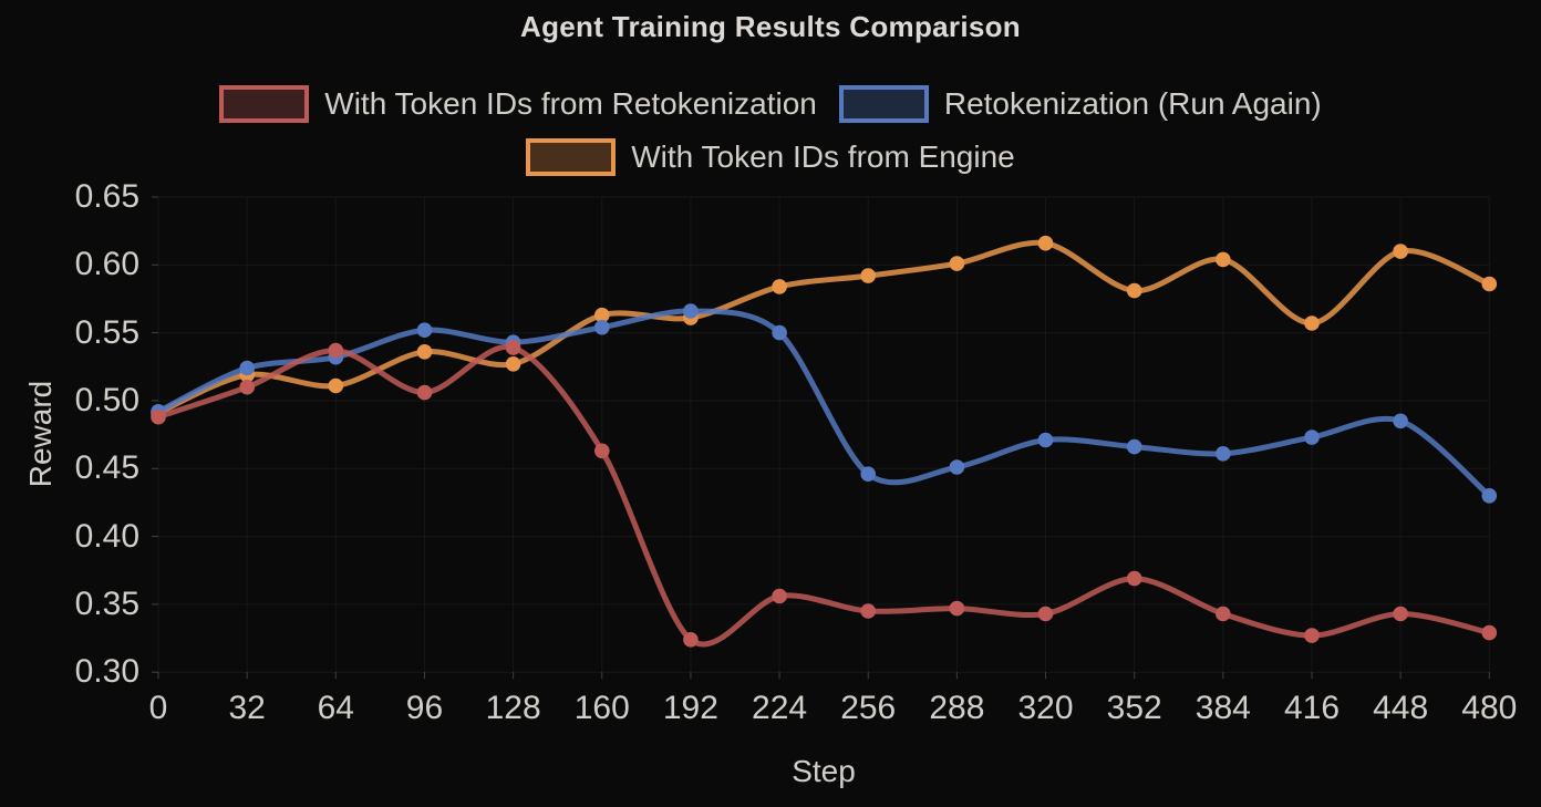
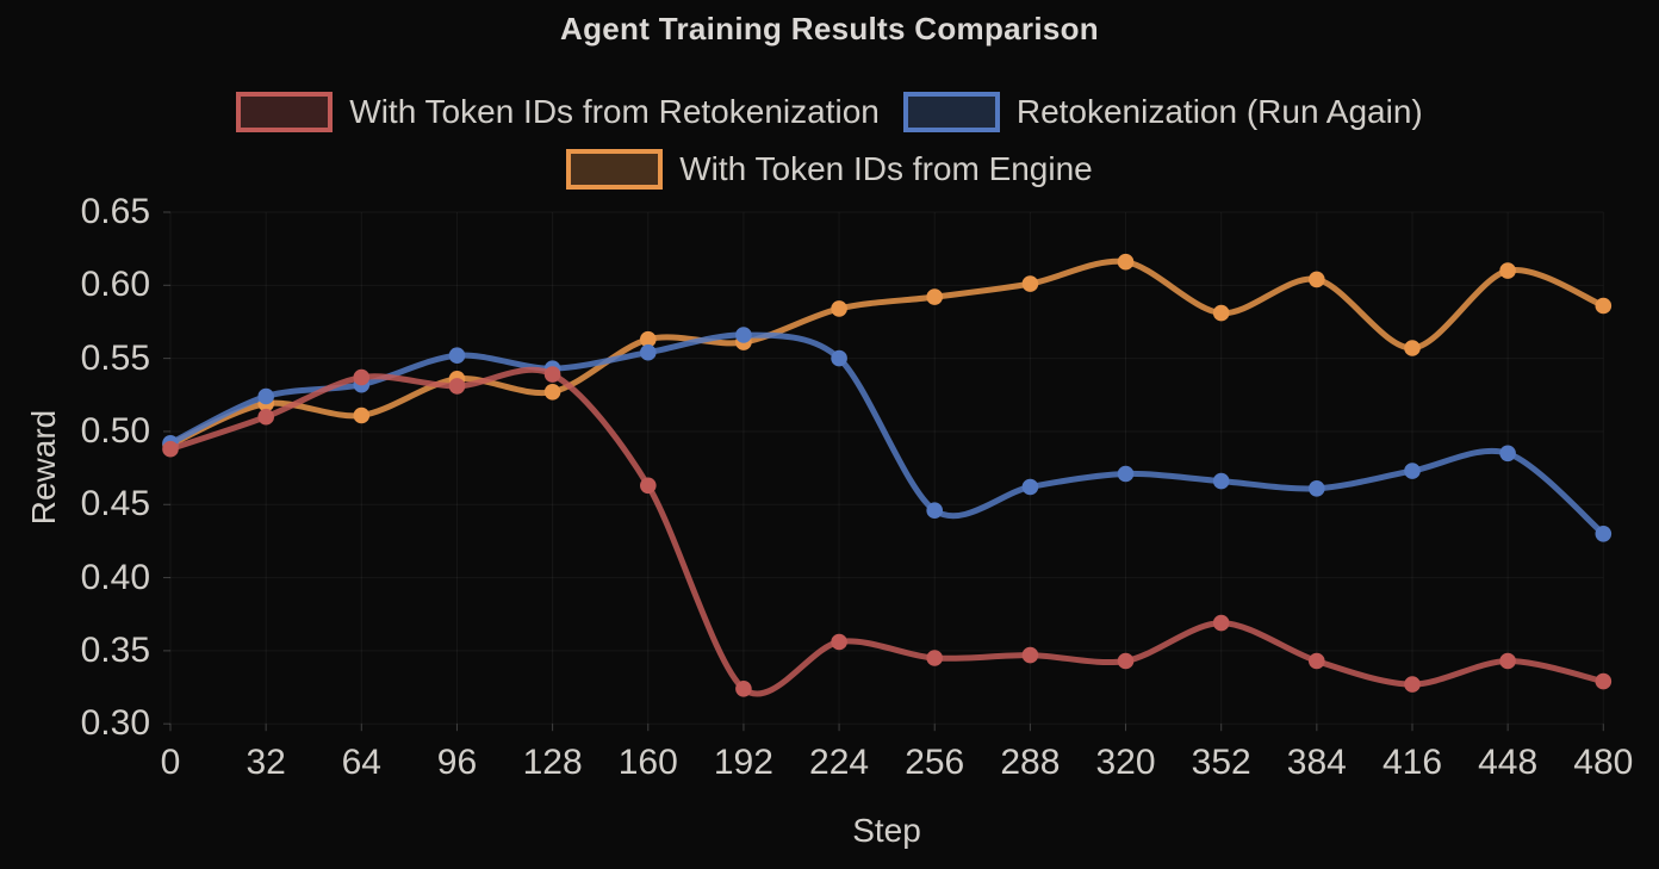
With Token IDs from Retokenization/96: 0.506 -> 0.531
Retokenization (Run Again)/288: 0.451 -> 0.462
